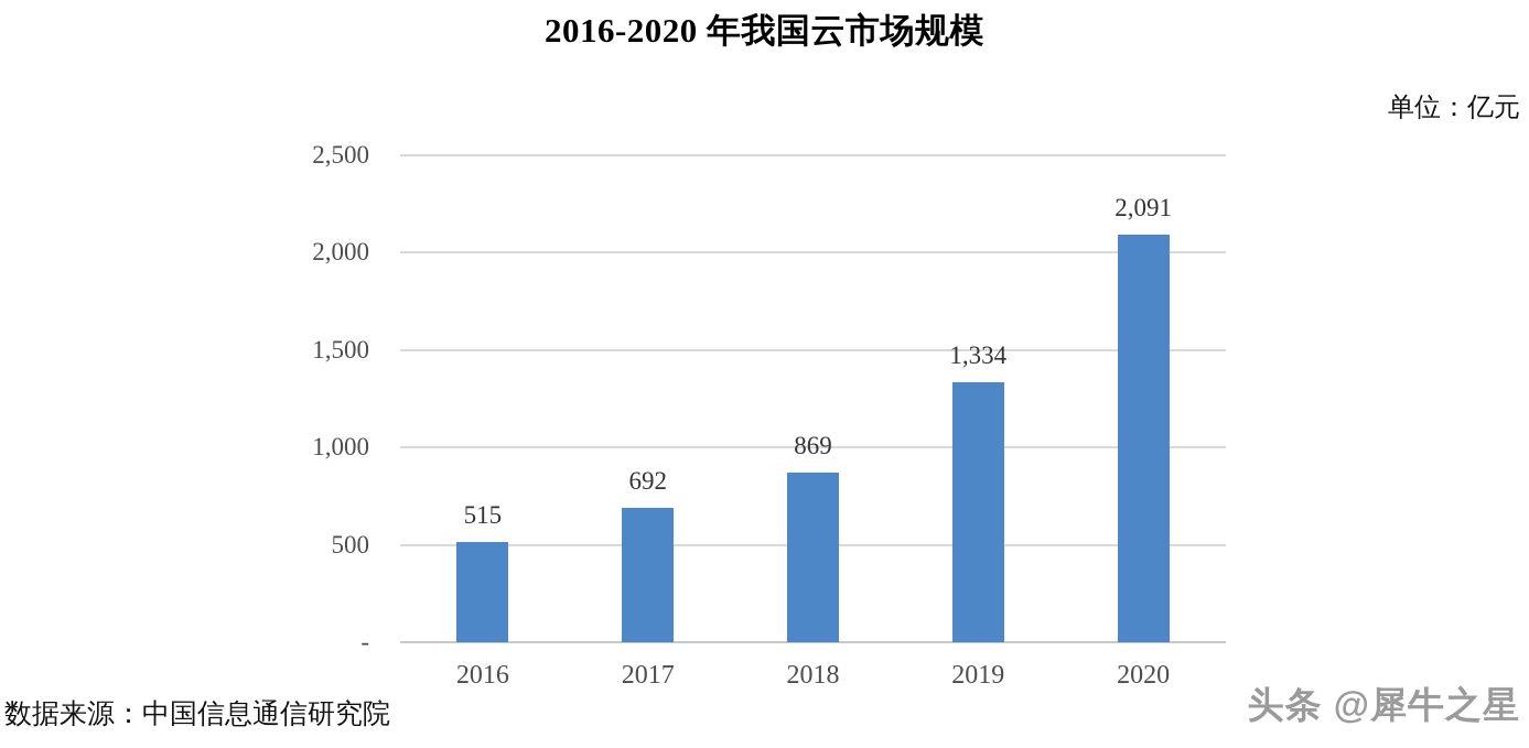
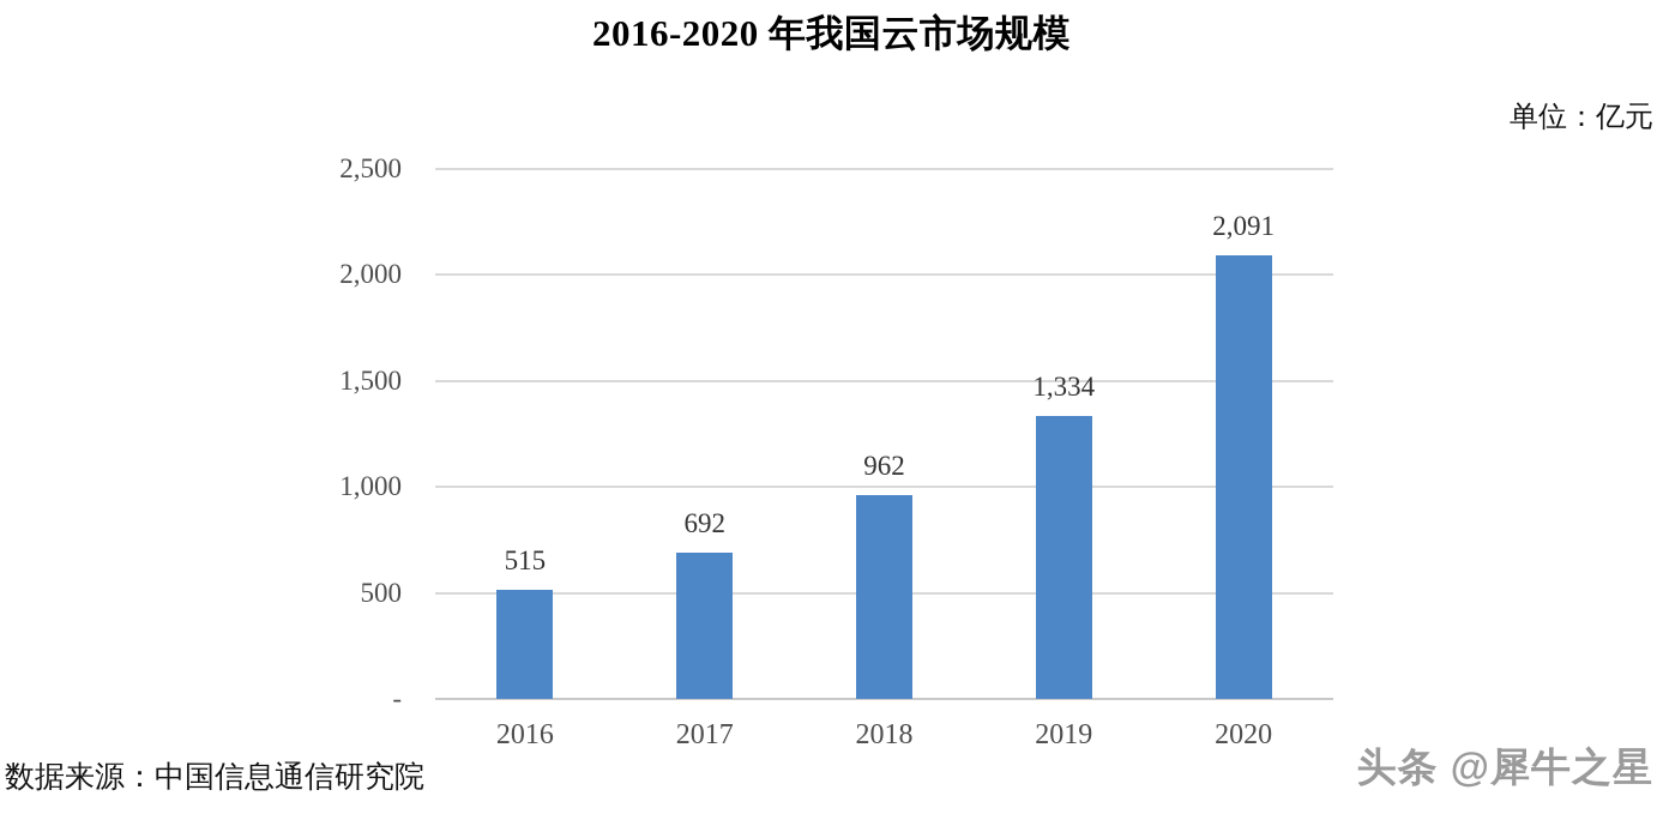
2018: 869 -> 962
